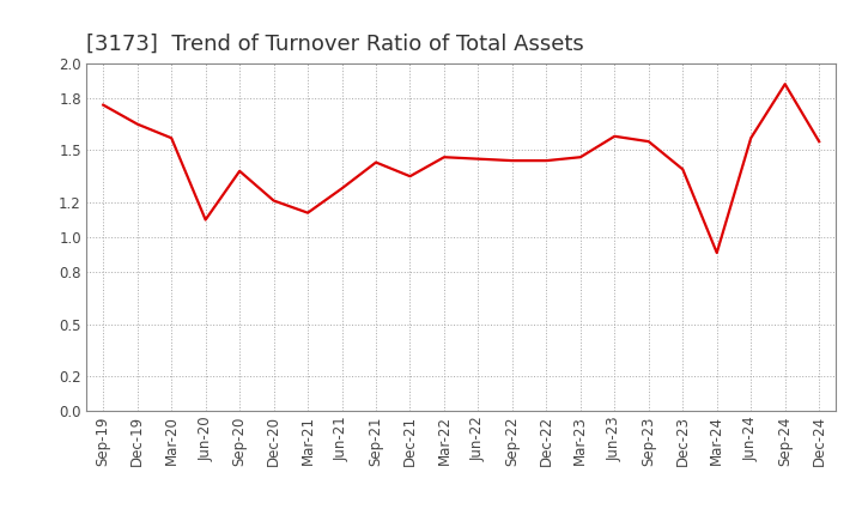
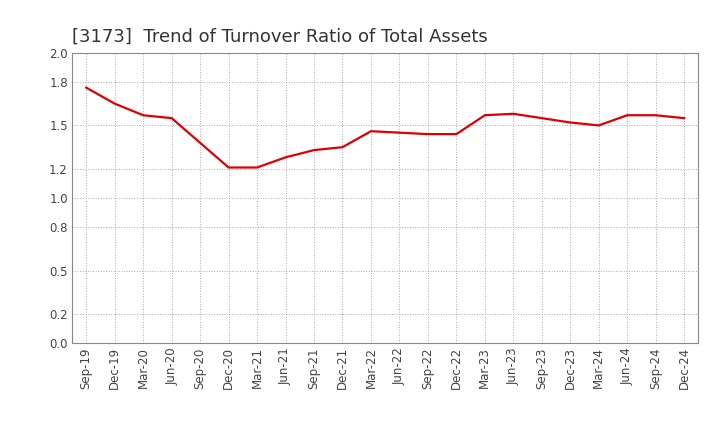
Jun-20: 1.10 -> 1.55
Mar-21: 1.14 -> 1.21
Sep-21: 1.43 -> 1.33
Mar-23: 1.46 -> 1.57
Dec-23: 1.39 -> 1.52
Mar-24: 0.91 -> 1.50
Sep-24: 1.88 -> 1.57
